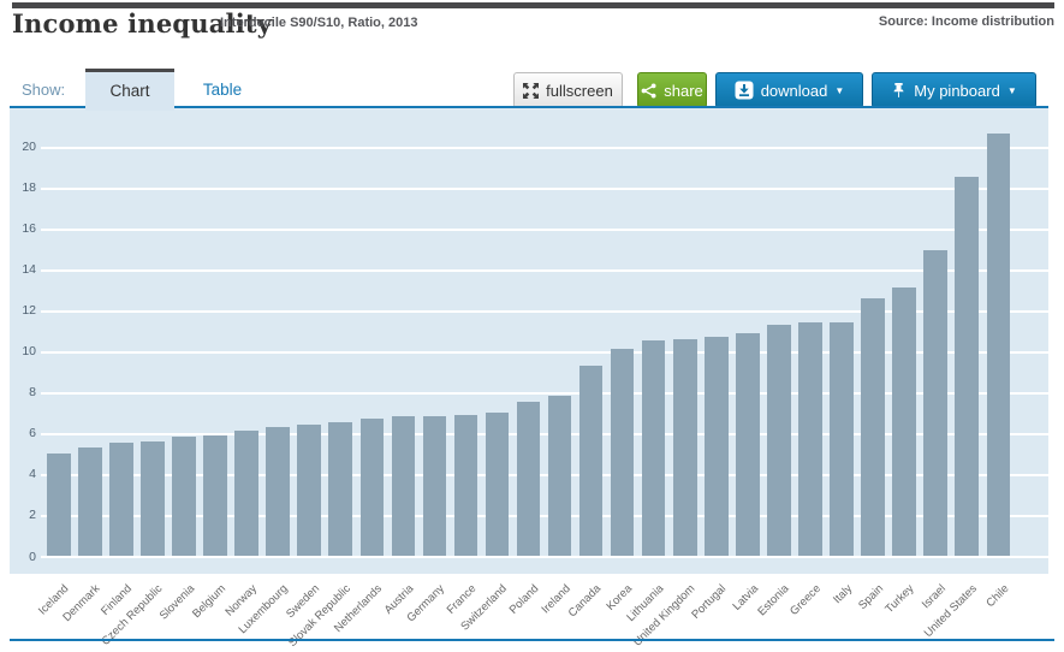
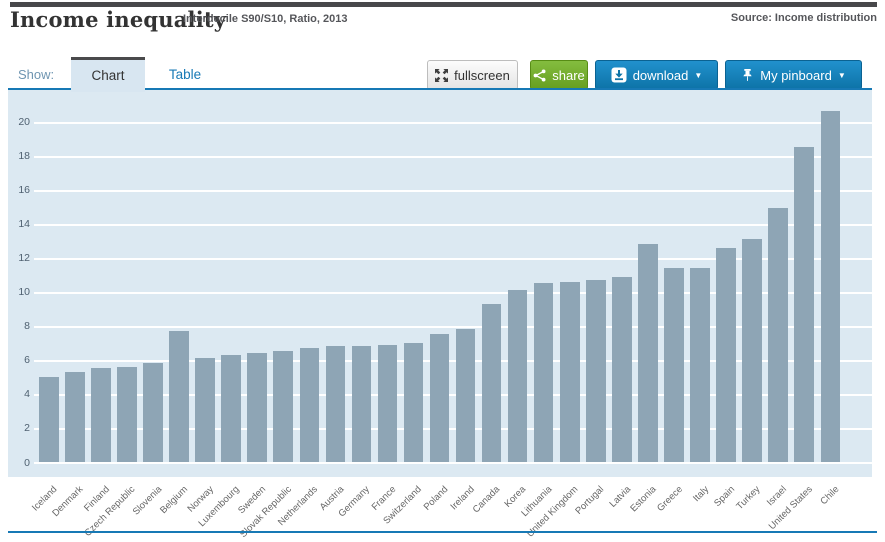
Belgium: 5.9 -> 7.7
Estonia: 11.3 -> 12.8
